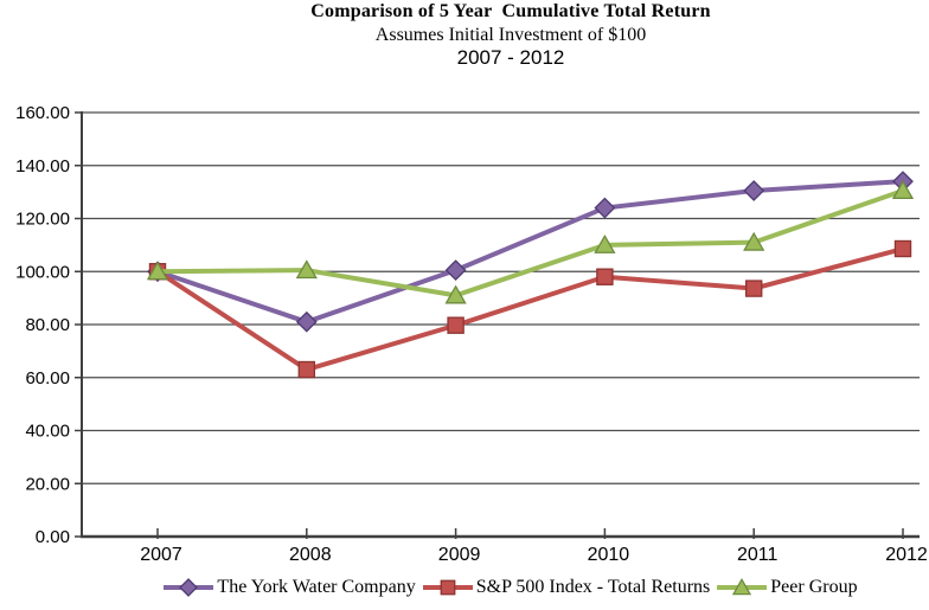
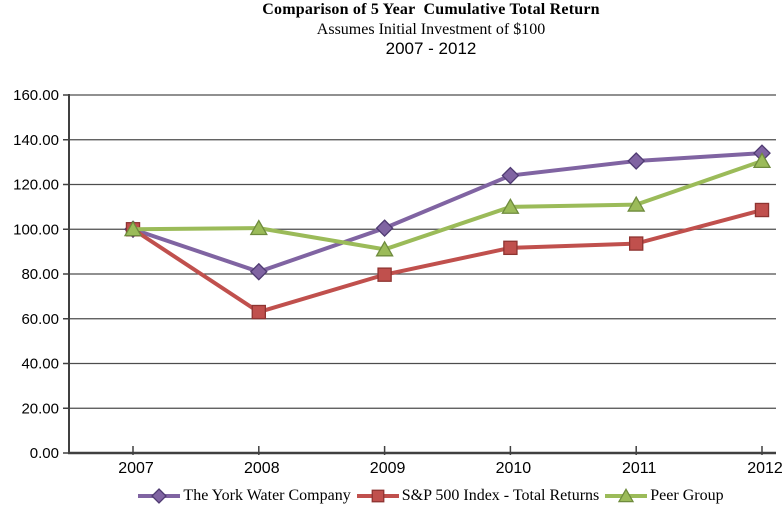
S&P 500 Index - Total Returns/2010: 98 -> 92
